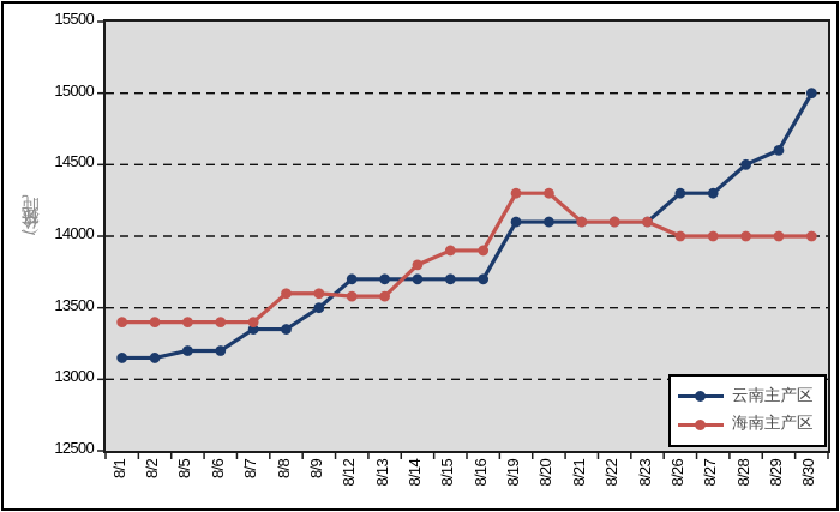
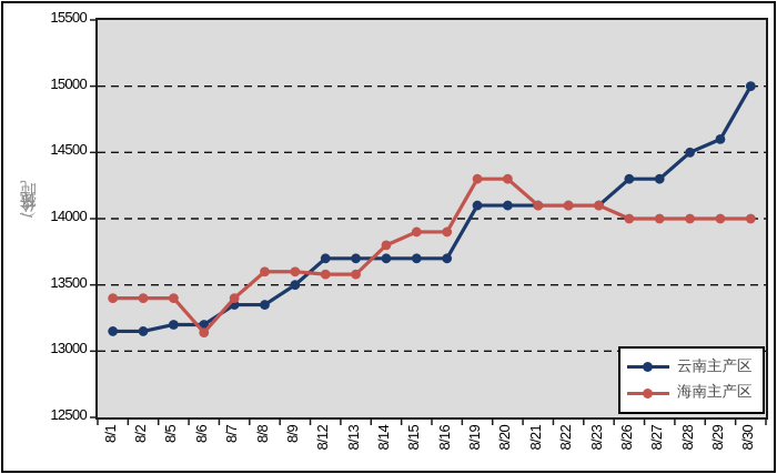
海南主产区/8/6: 13400 -> 13140
